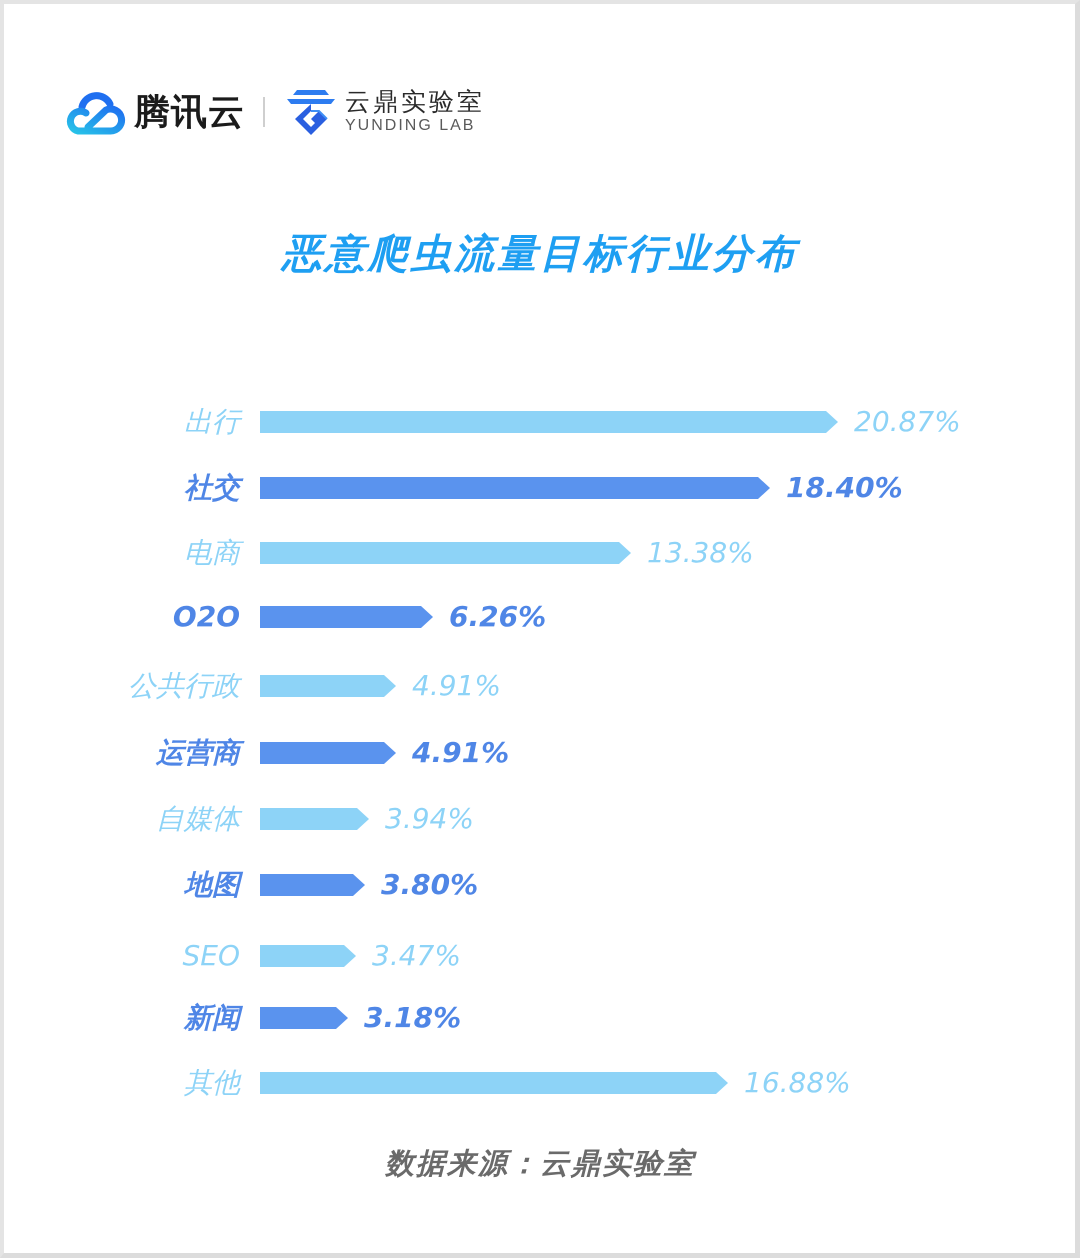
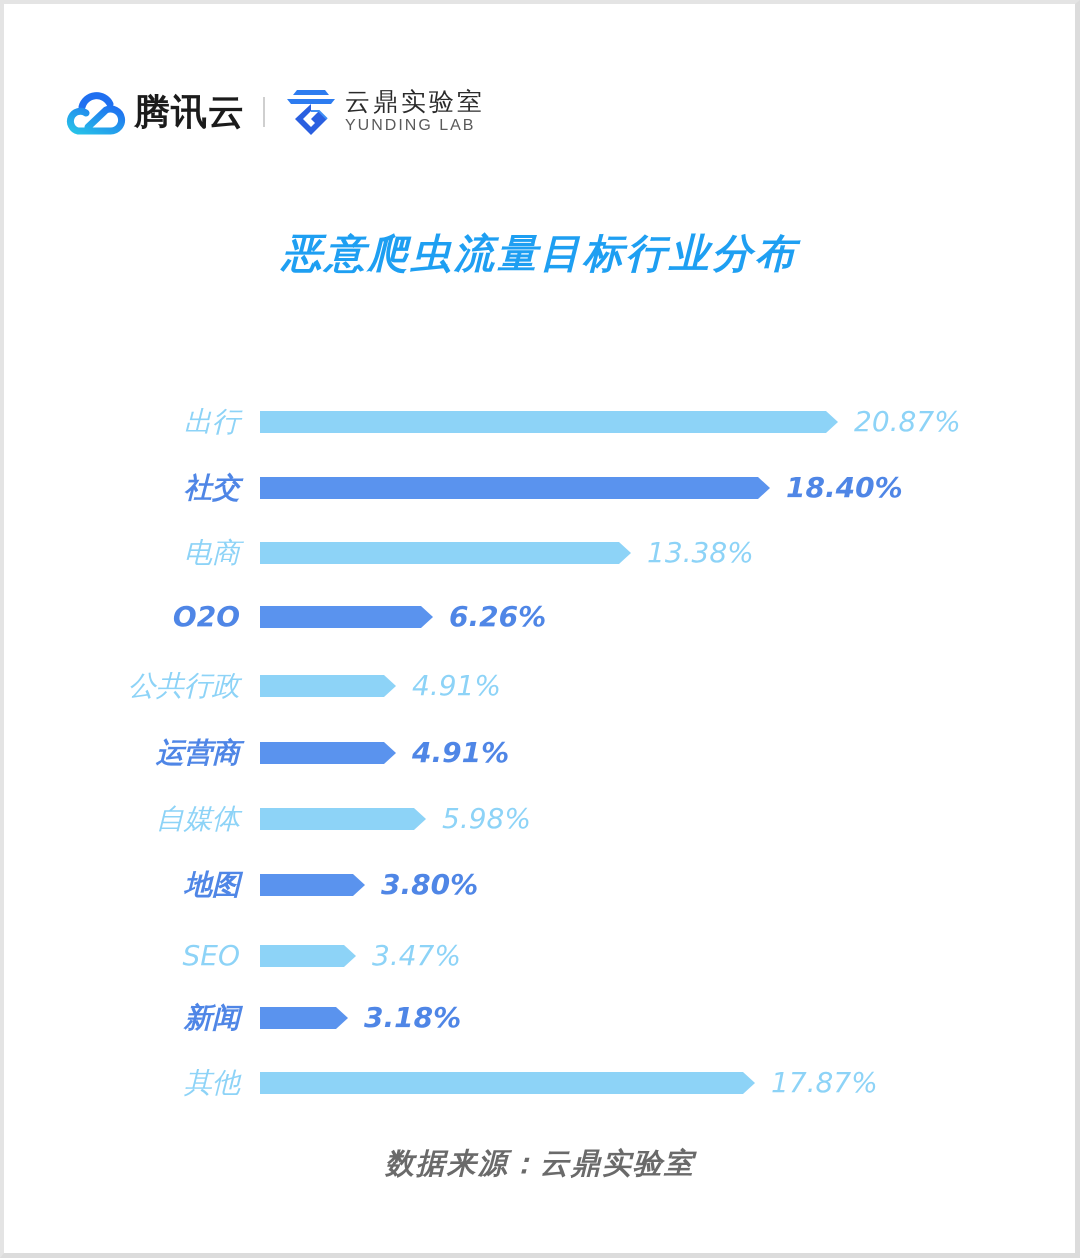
自媒体: 3.94% -> 5.98%
其他: 16.88% -> 17.87%
